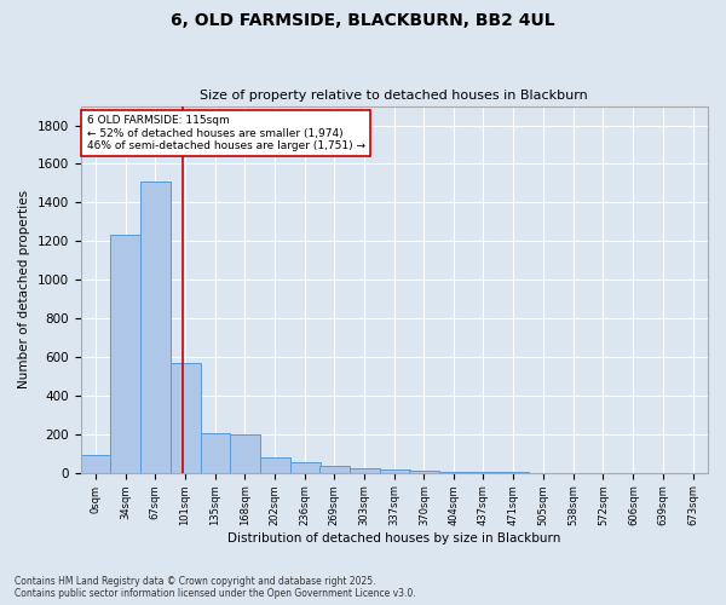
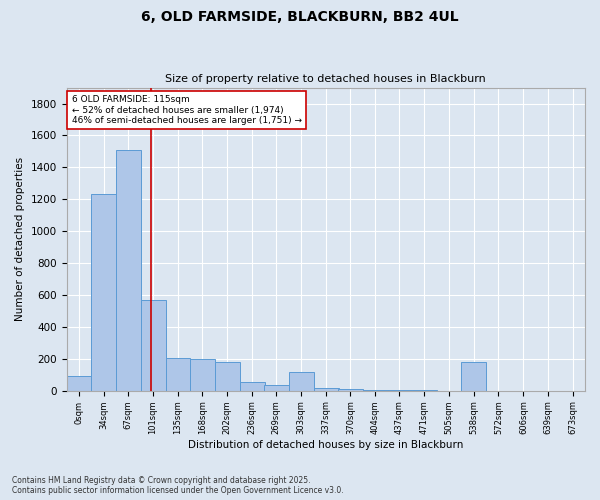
202sqm: 80 -> 180
303sqm: 20 -> 120
538sqm: 0 -> 180
